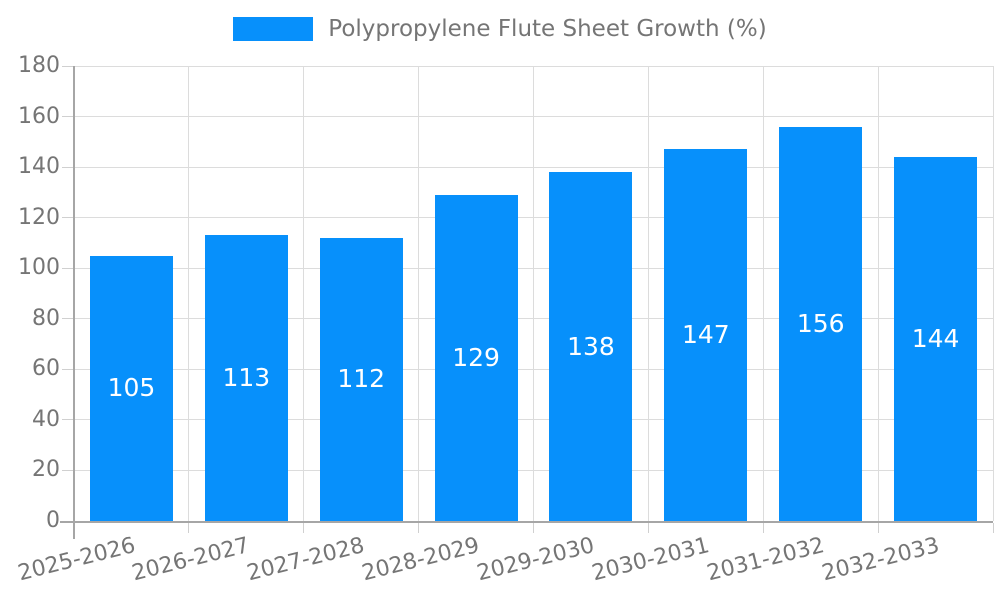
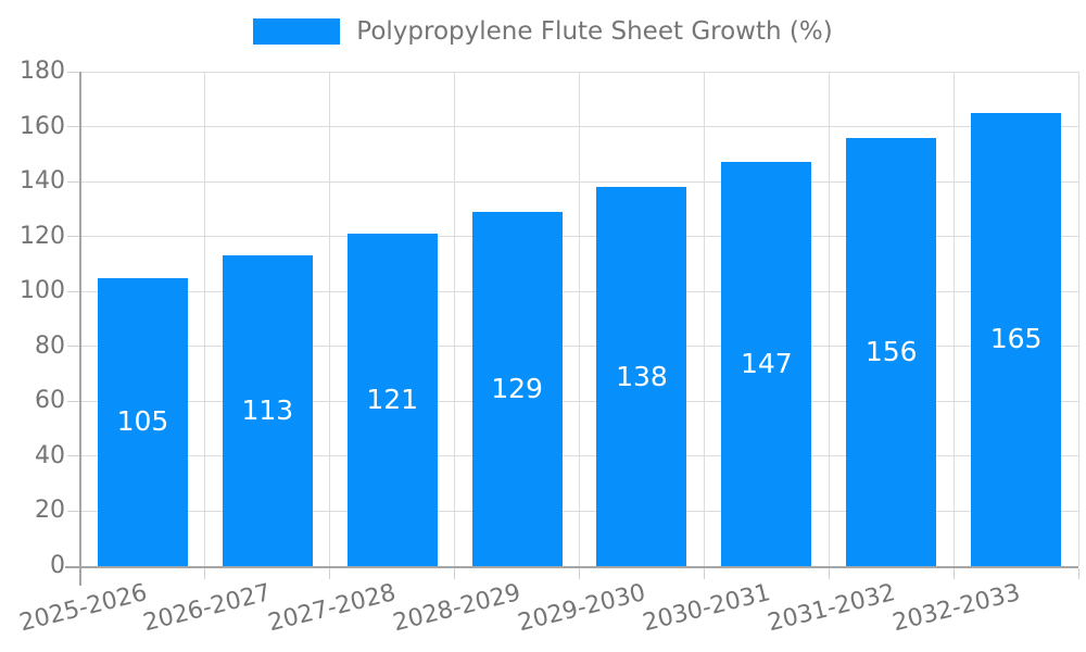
2027-2028: 112 -> 121
2032-2033: 144 -> 165
